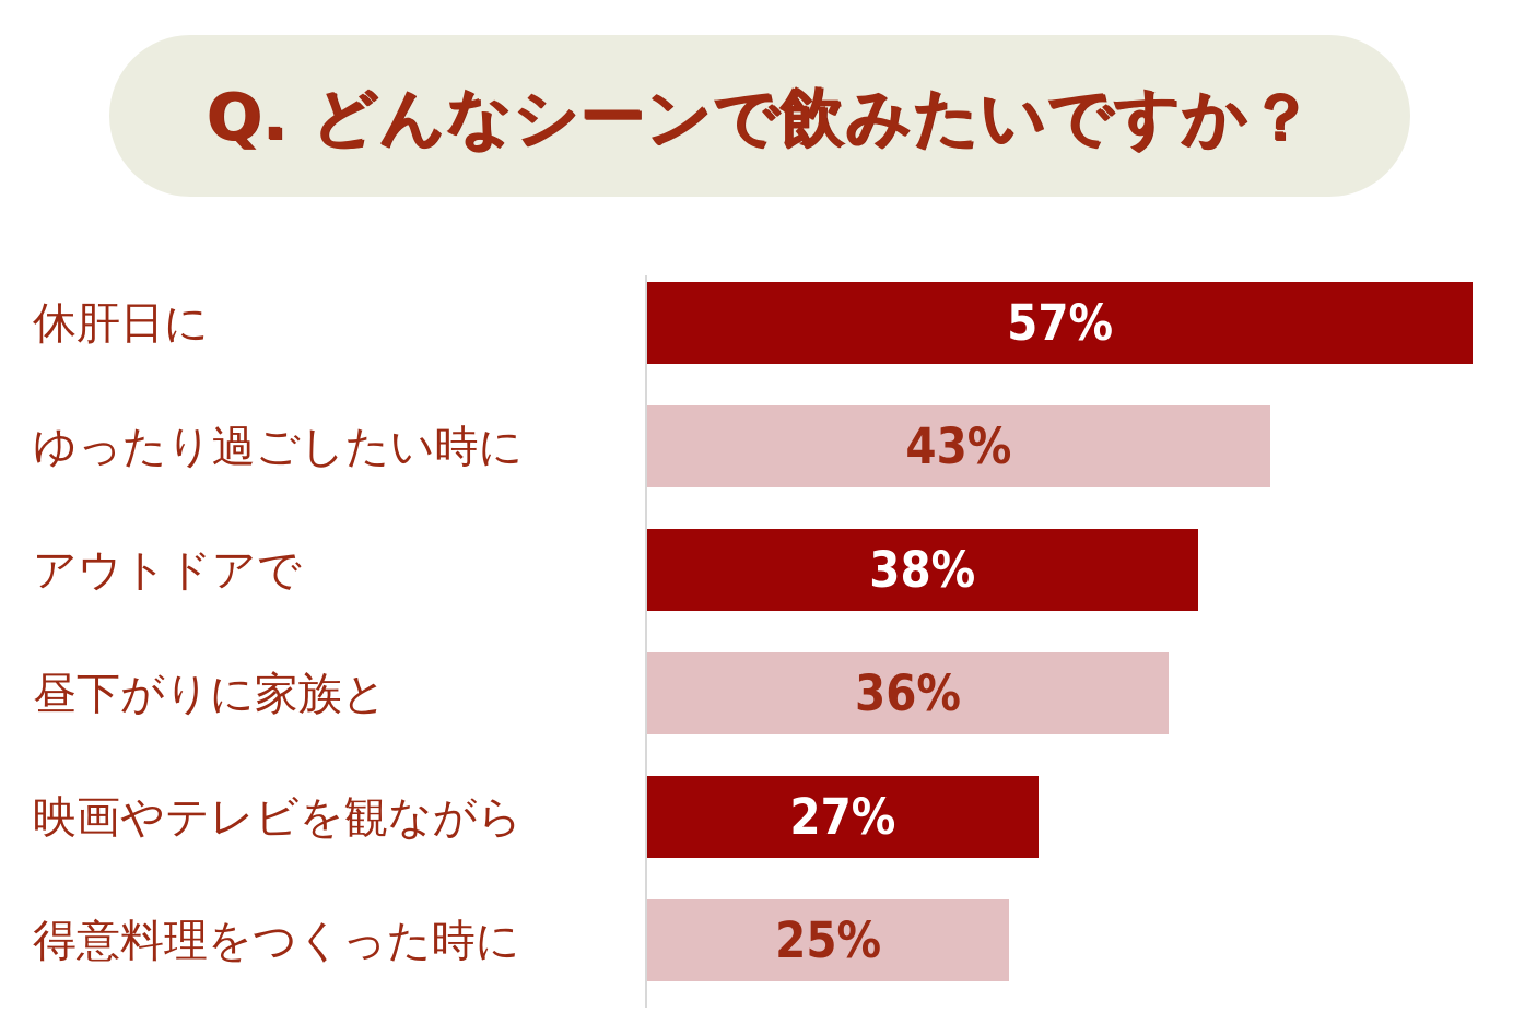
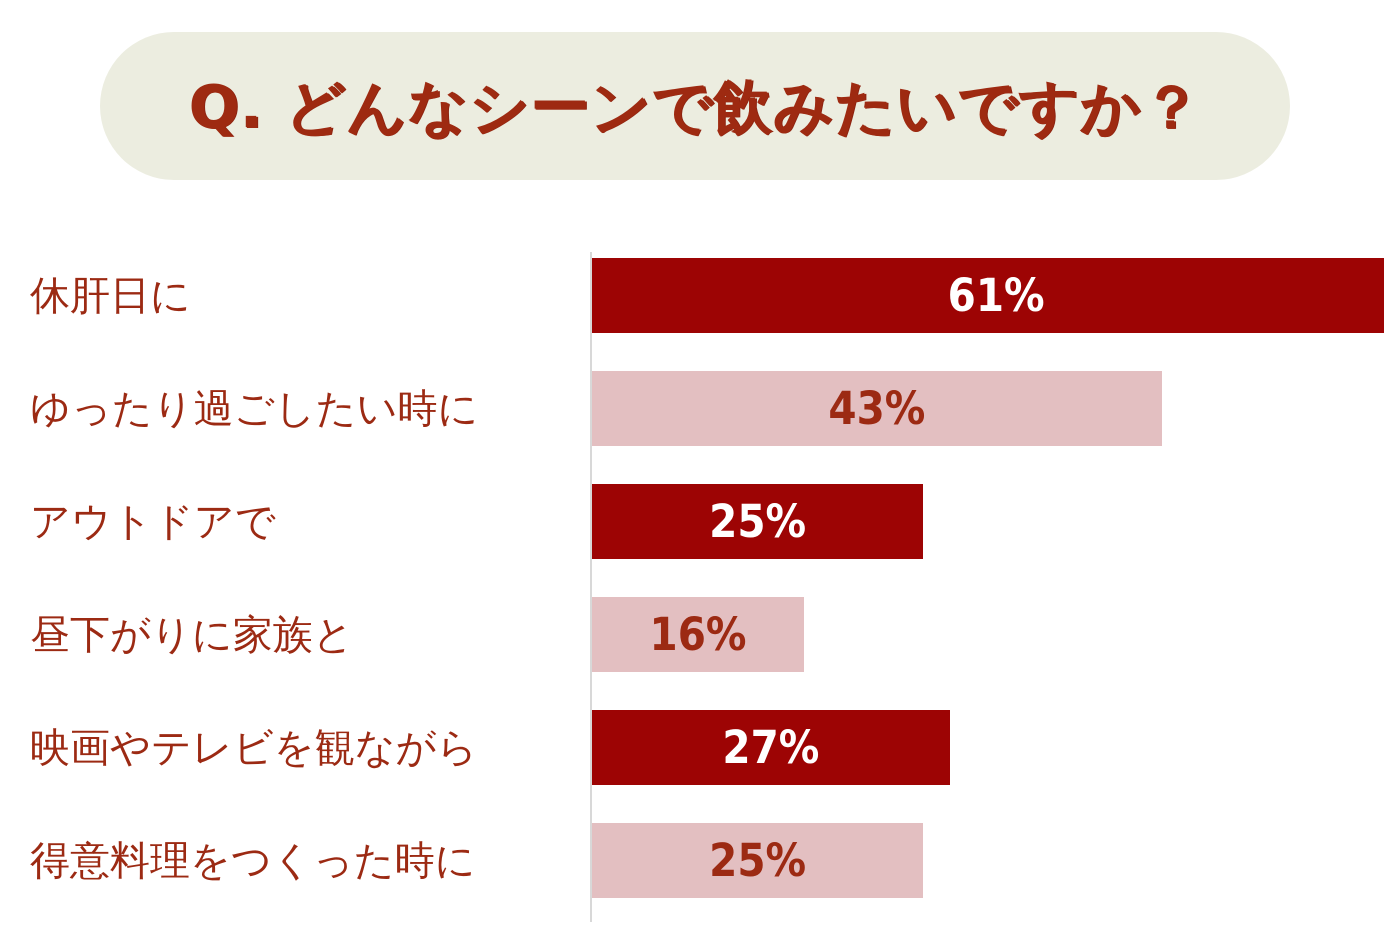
休肝日に: 57% -> 61%
アウトドアで: 38% -> 25%
昼下がりに家族と: 36% -> 16%
